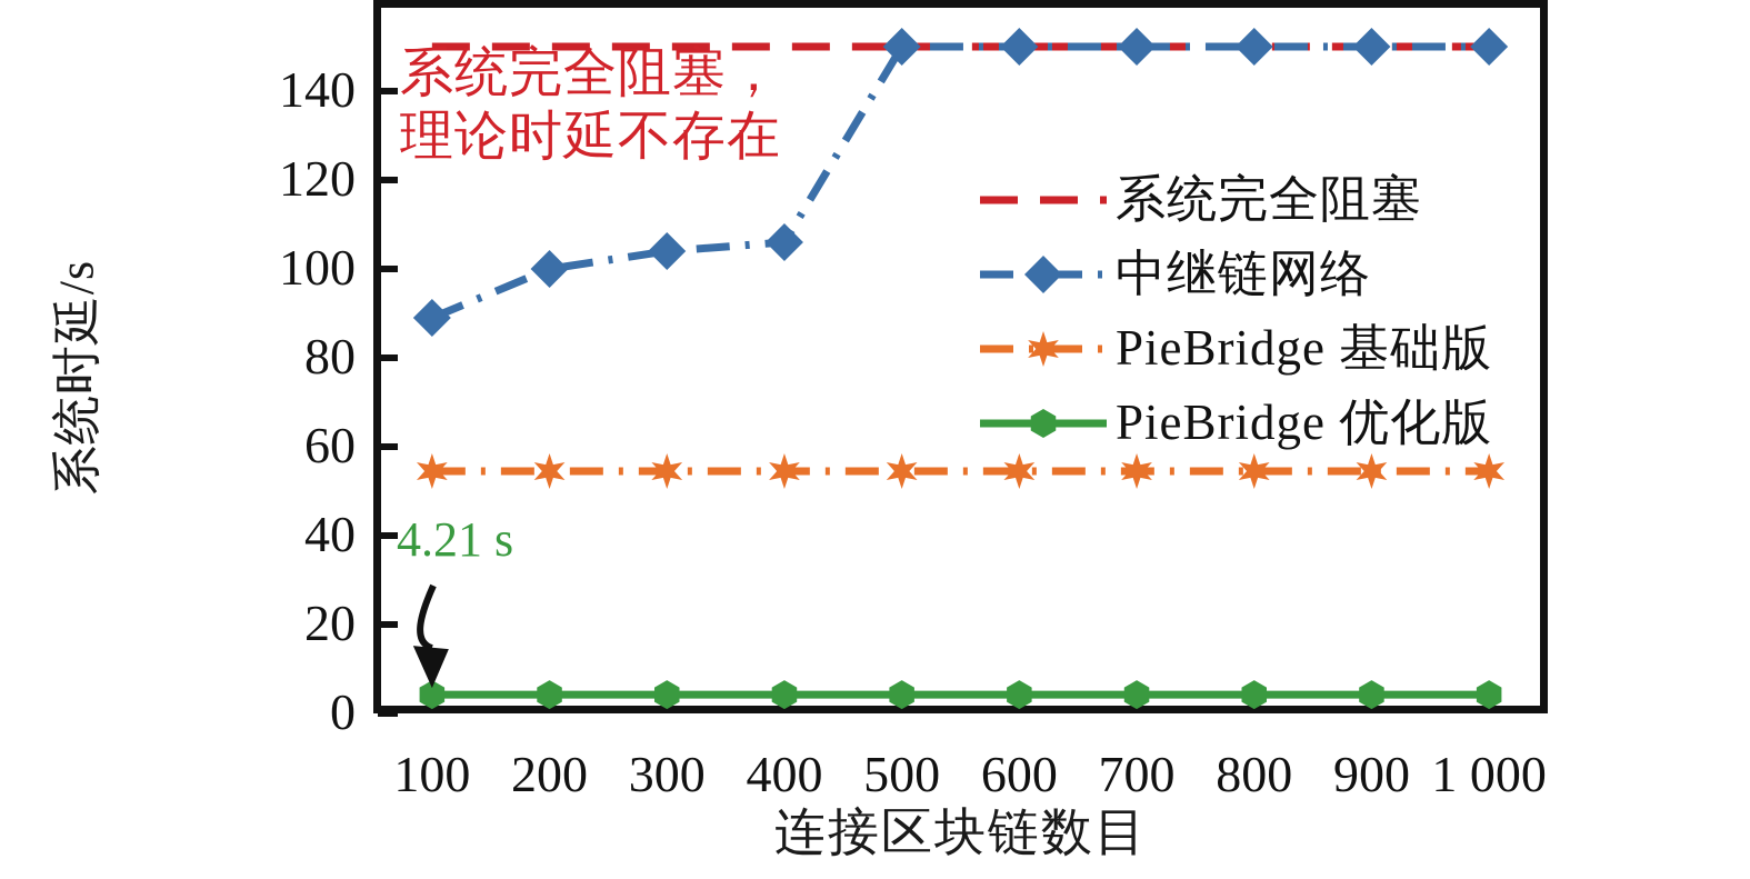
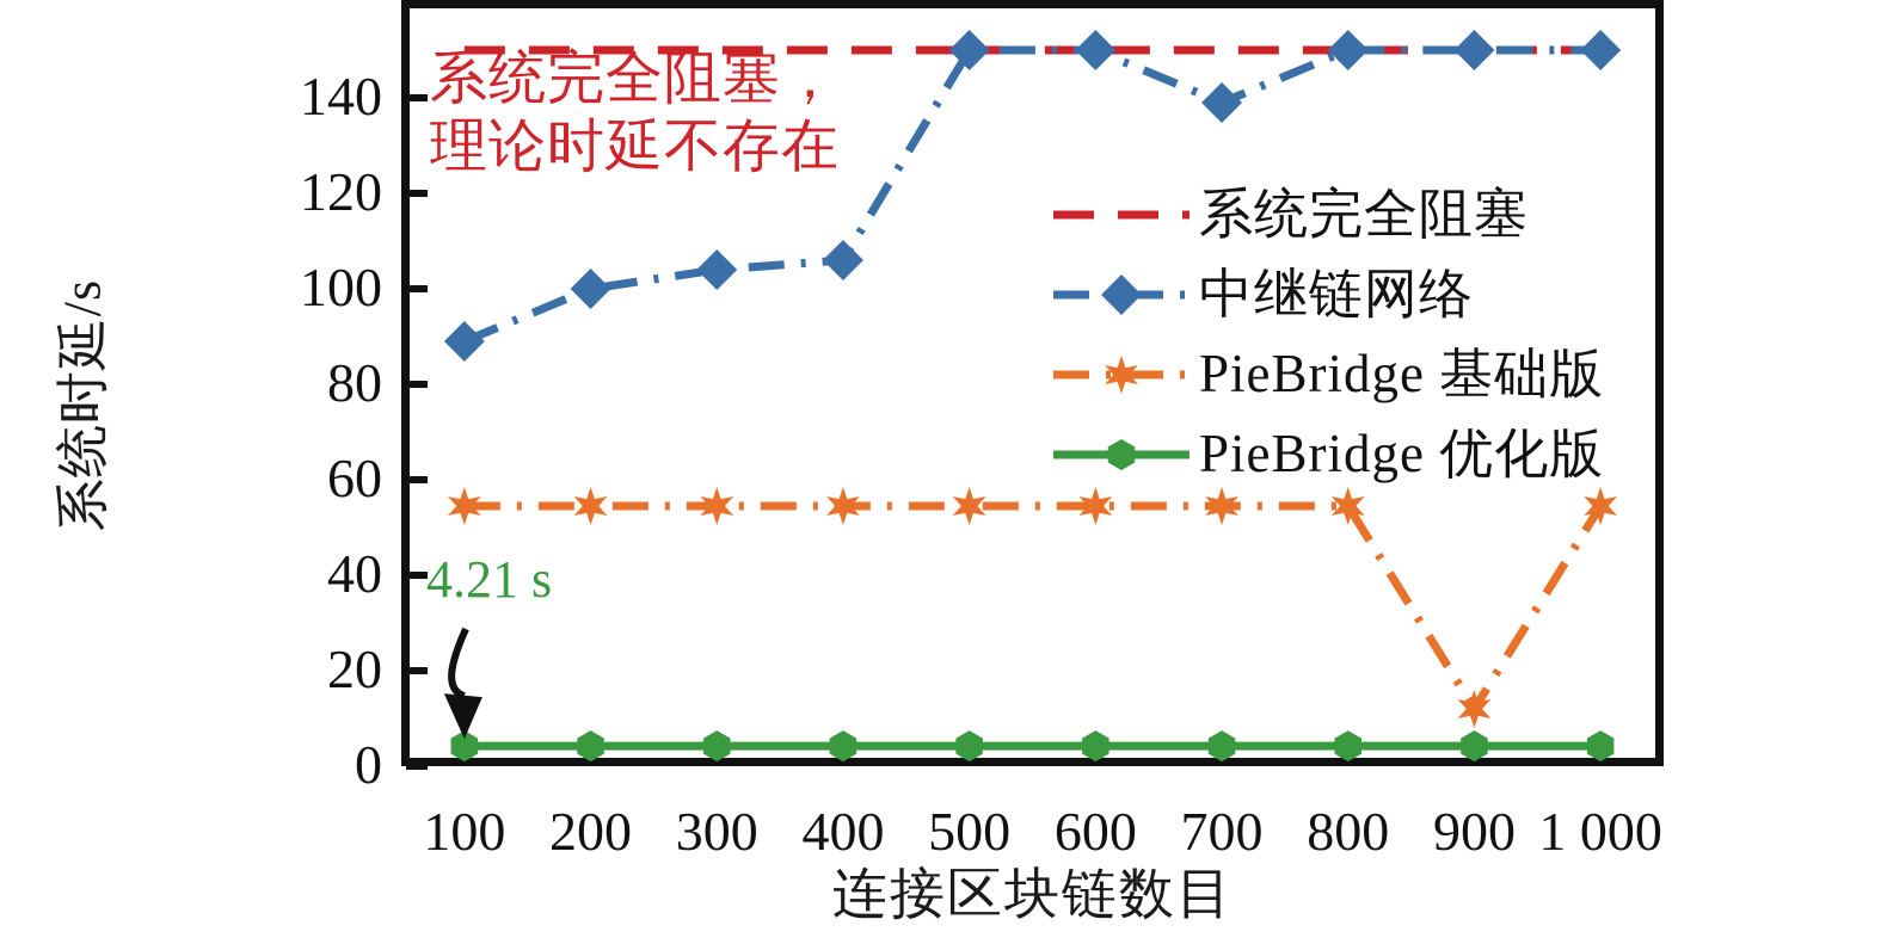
中继链网络/700: 150 -> 139
PieBridge 基础版/900: 54 -> 12
